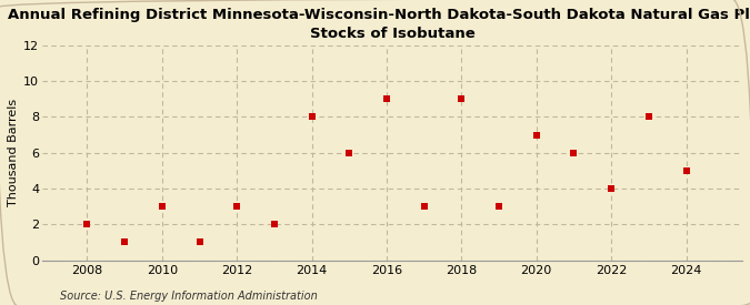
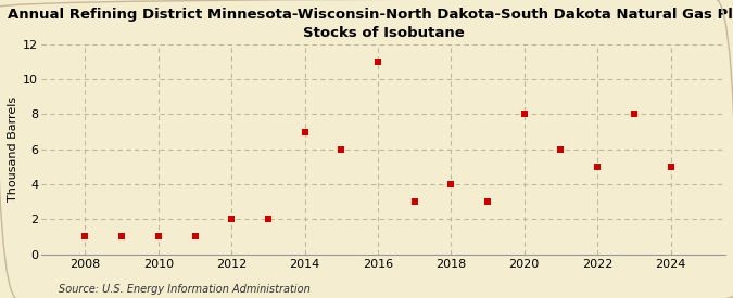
2008: 2 -> 1
2010: 3 -> 1
2012: 3 -> 2
2014: 8 -> 7
2016: 9 -> 11
2018: 9 -> 4
2020: 7 -> 8
2022: 4 -> 5
